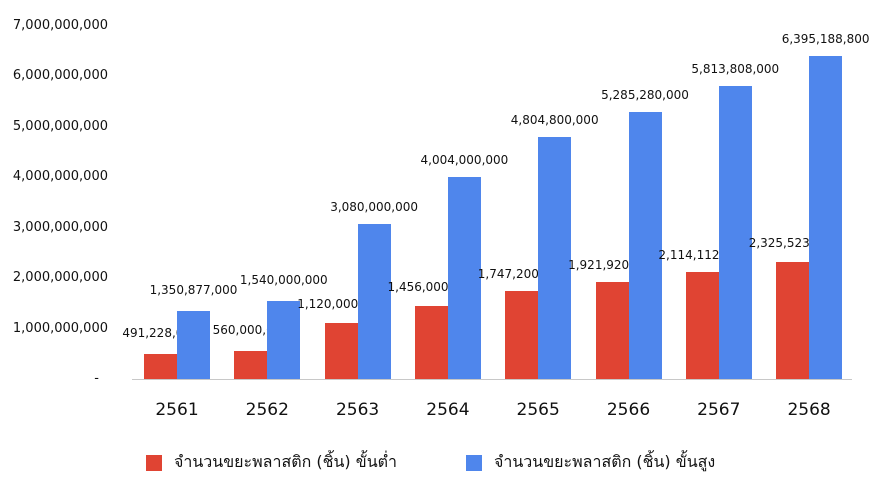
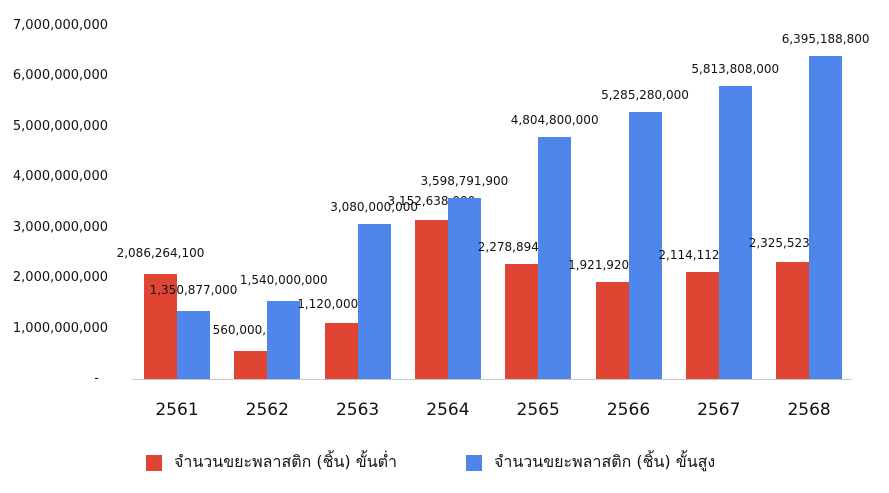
จำนวนขยะพลาสติก (ชิ้น) ขั้นต่ำ/2561: 491,228,000 -> 2,086,264,100
จำนวนขยะพลาสติก (ชิ้น) ขั้นต่ำ/2564: 1,456,000,000 -> 3,152,638,000
จำนวนขยะพลาสติก (ชิ้น) ขั้นสูง/2564: 4,004,000,000 -> 3,598,791,900
จำนวนขยะพลาสติก (ชิ้น) ขั้นต่ำ/2565: 1,747,200,000 -> 2,278,894,000
